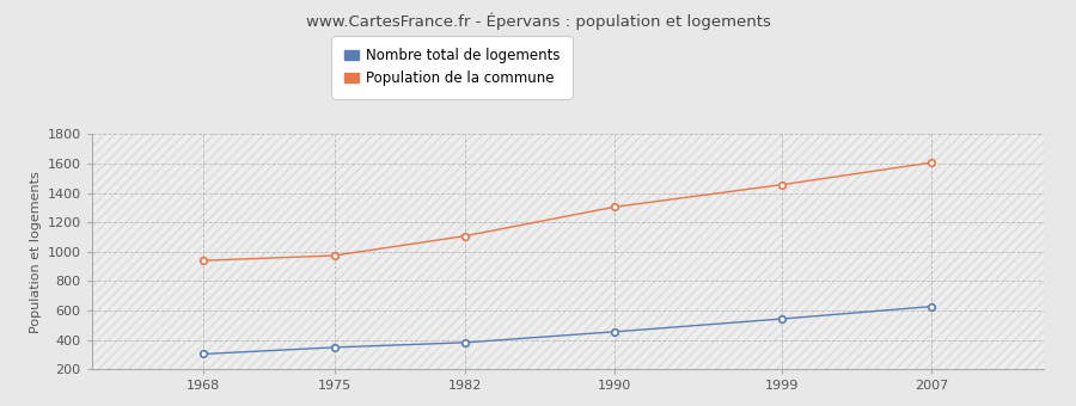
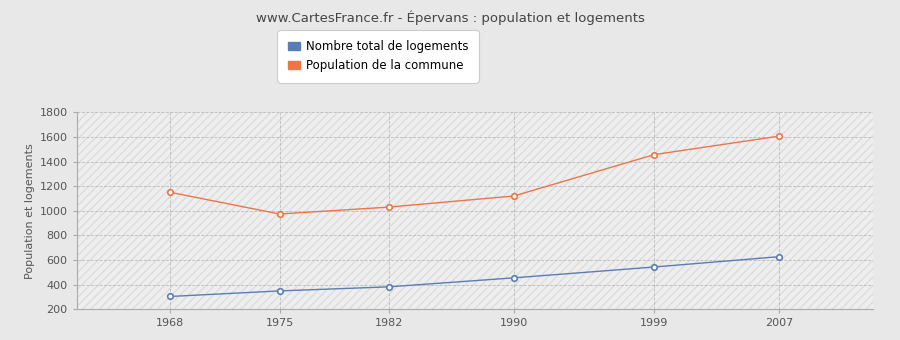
Population de la commune/1968: 940 -> 1150
Population de la commune/1982: 1110 -> 1030
Population de la commune/1990: 1300 -> 1120
